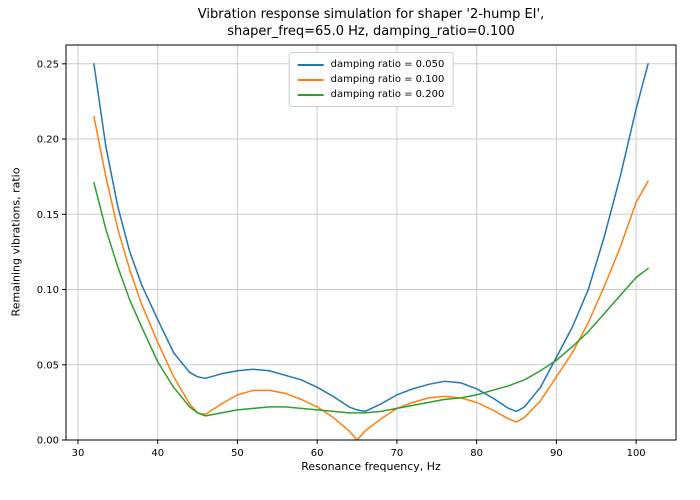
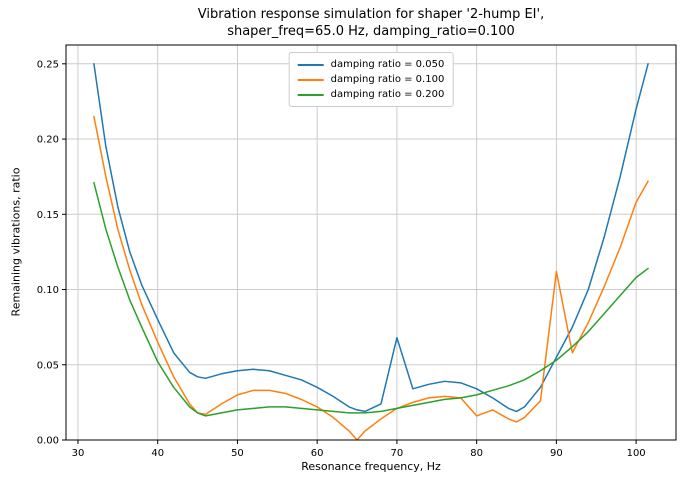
damping ratio = 0.050/70: 0.030 -> 0.068
damping ratio = 0.100/80: 0.025 -> 0.016
damping ratio = 0.100/90: 0.042 -> 0.112
